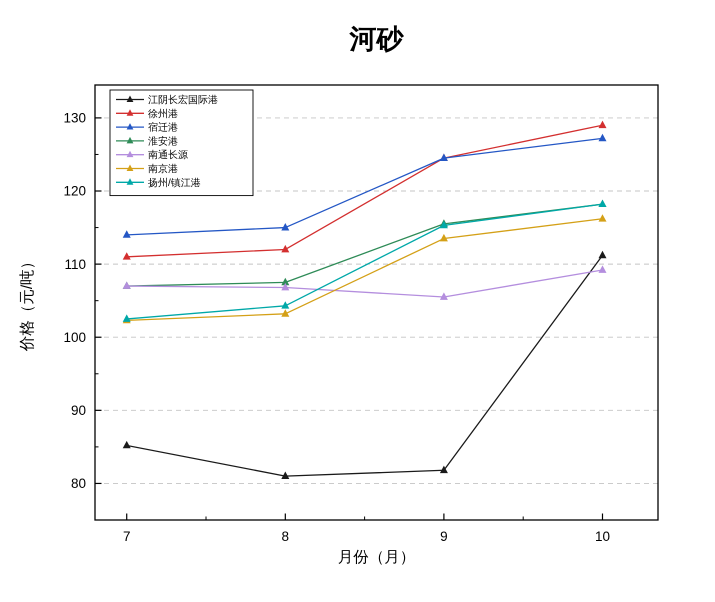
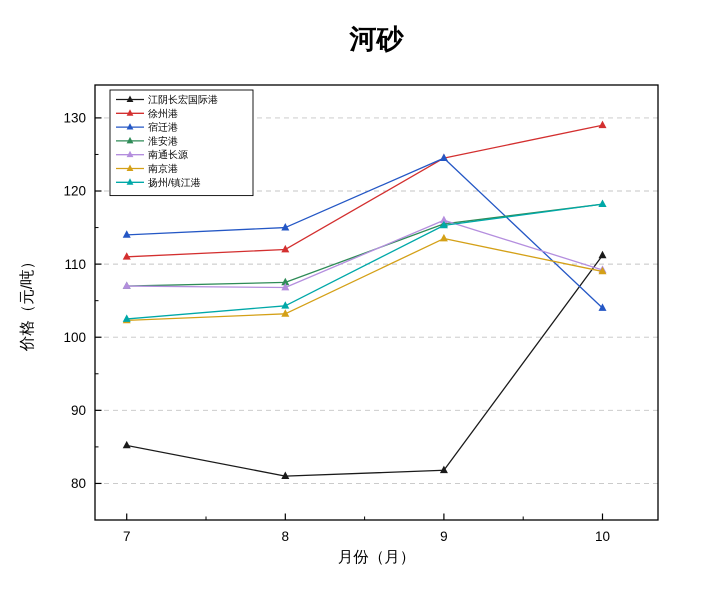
南通长源/9: 106 -> 116
宿迁港/10: 127 -> 104
南京港/10: 116 -> 109
